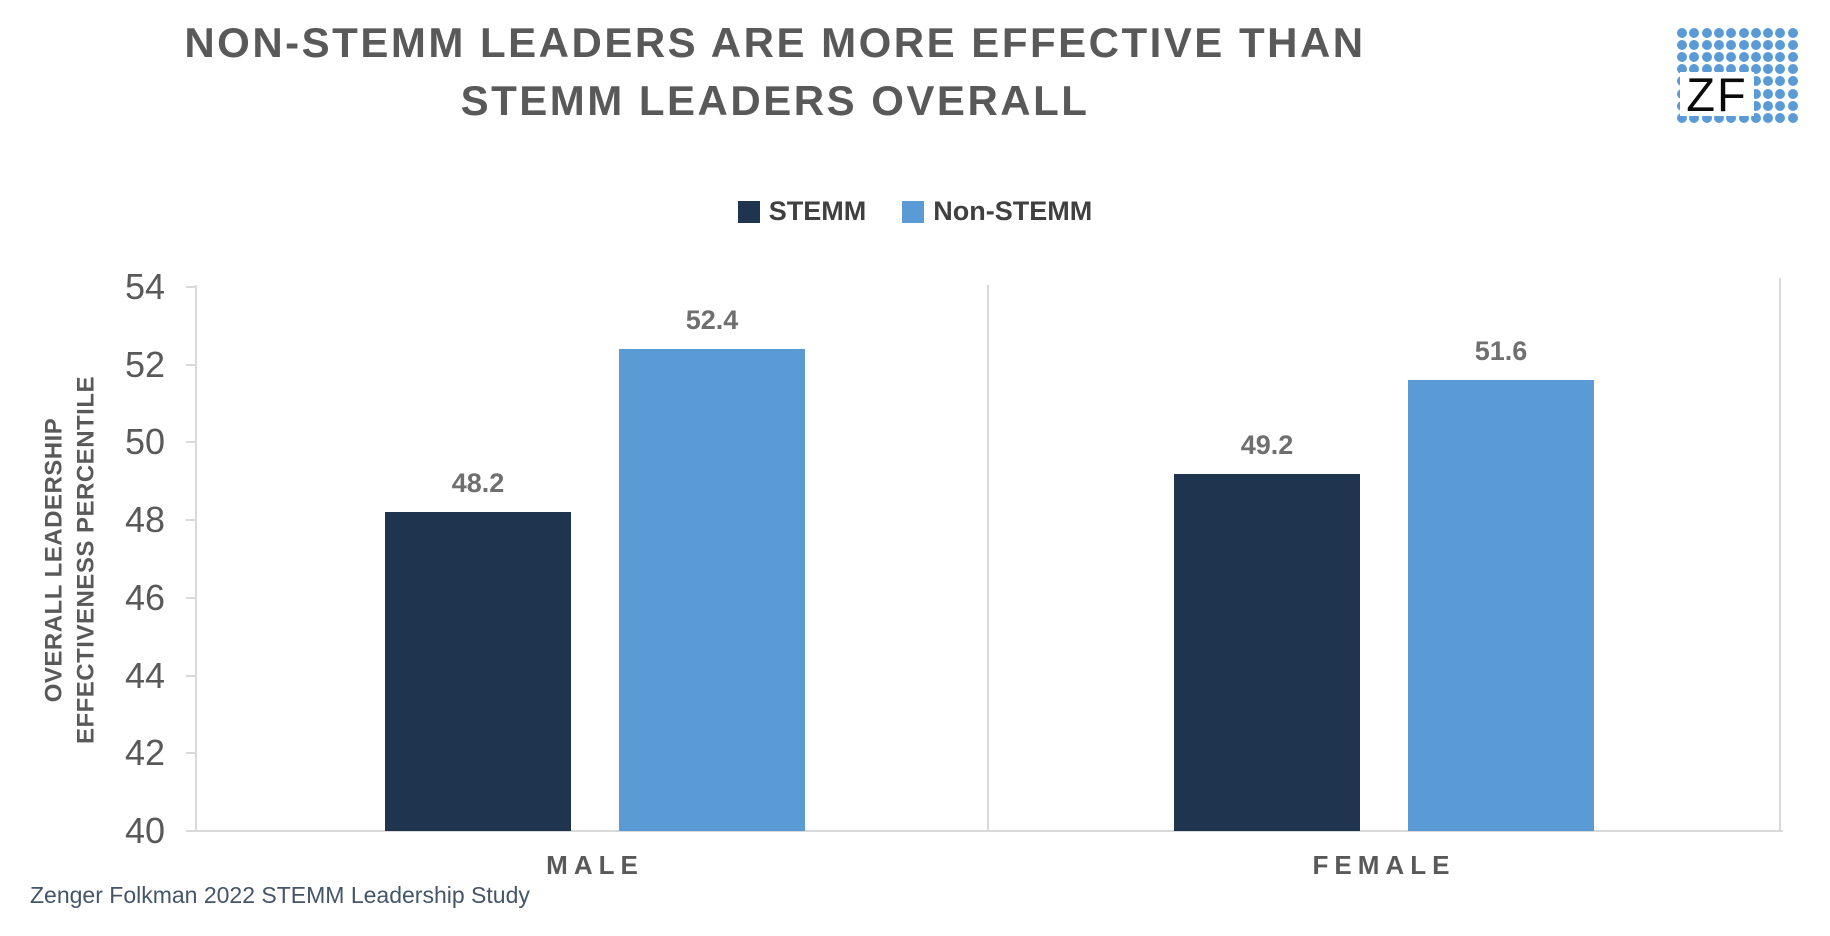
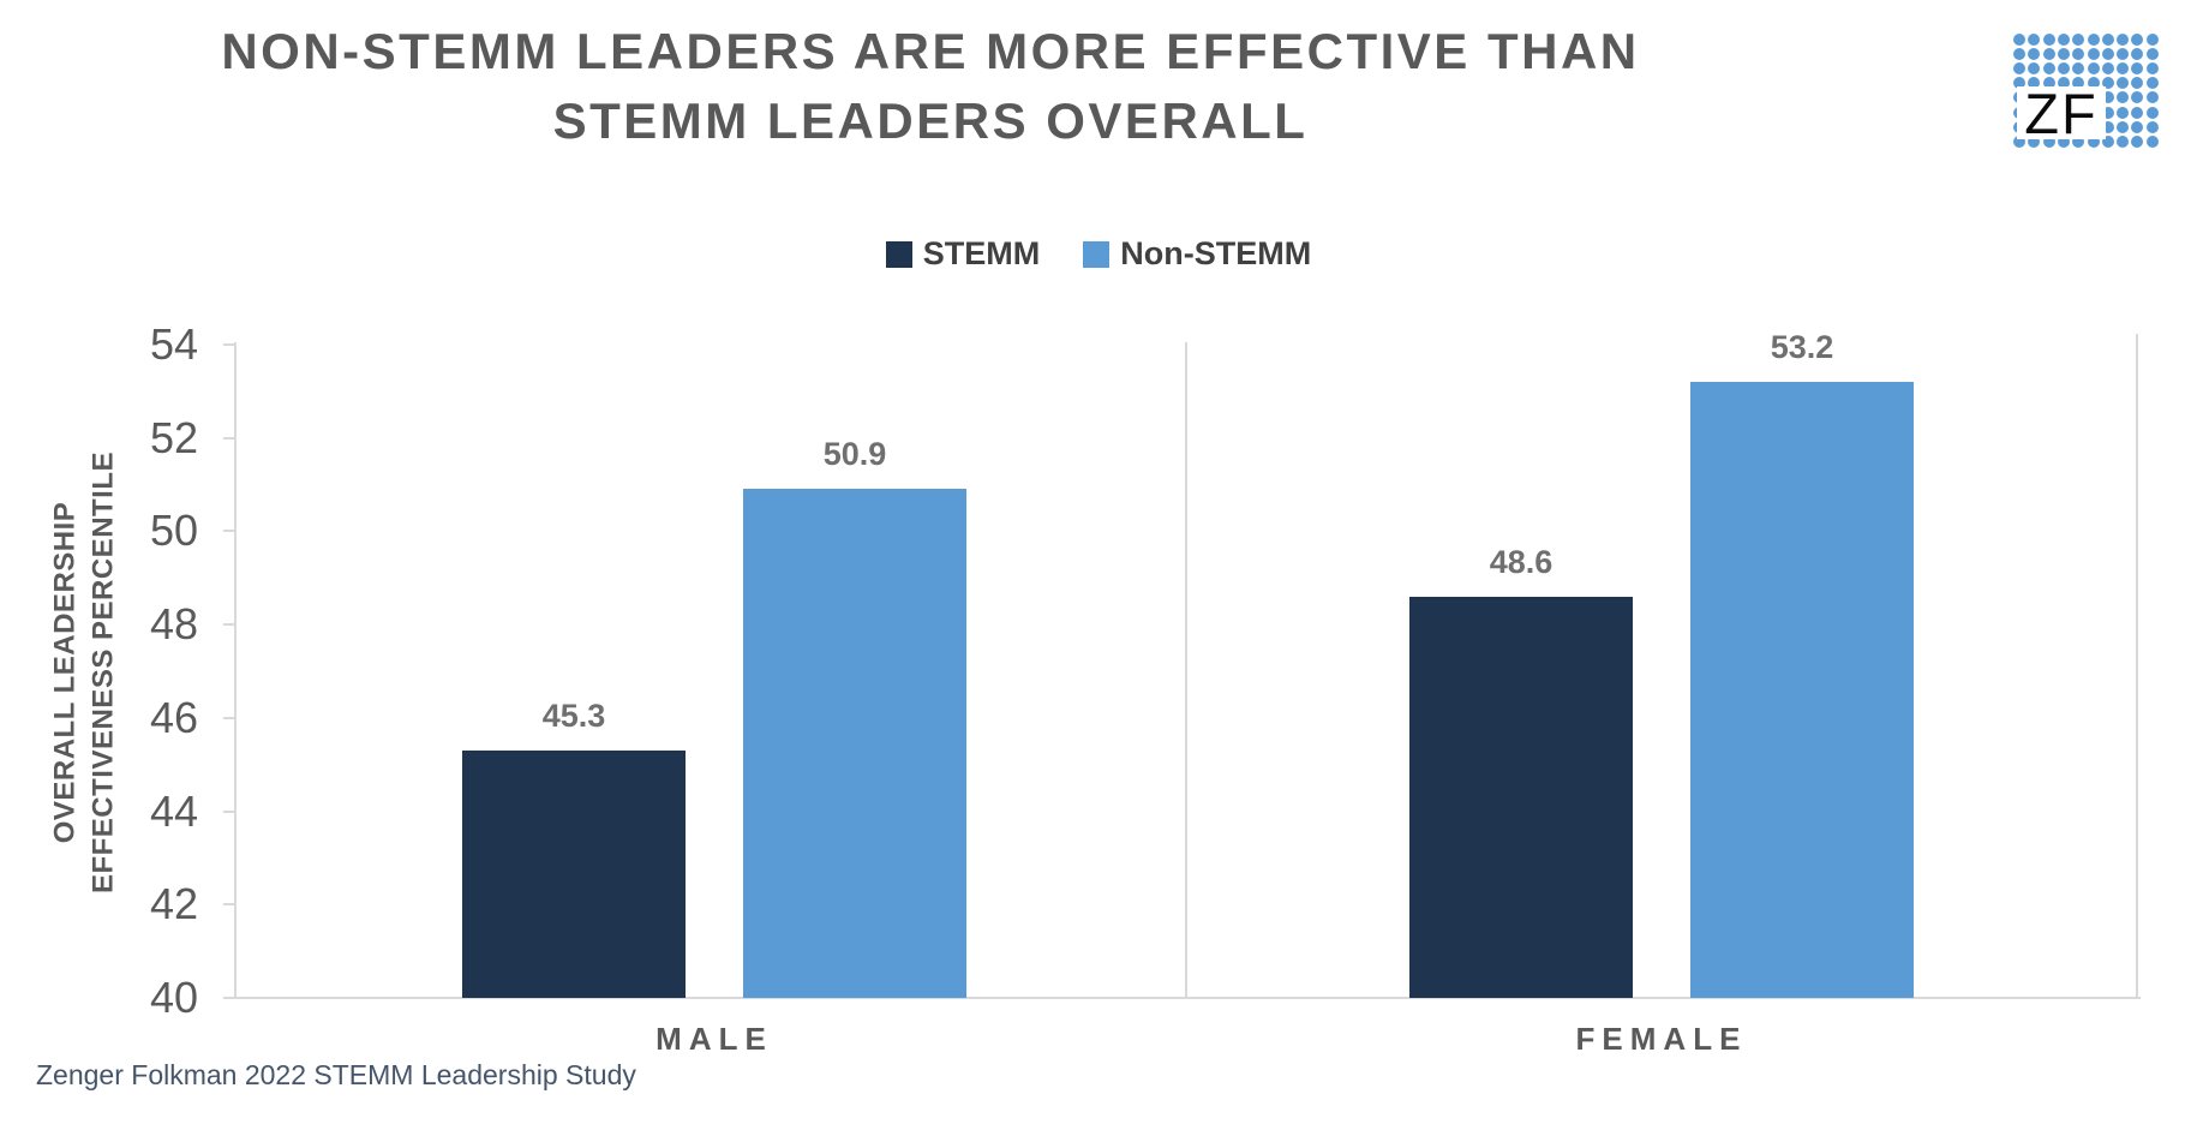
STEMM/MALE: 48.2 -> 45.3
Non-STEMM/MALE: 52.4 -> 50.9
STEMM/FEMALE: 49.2 -> 48.6
Non-STEMM/FEMALE: 51.6 -> 53.2
